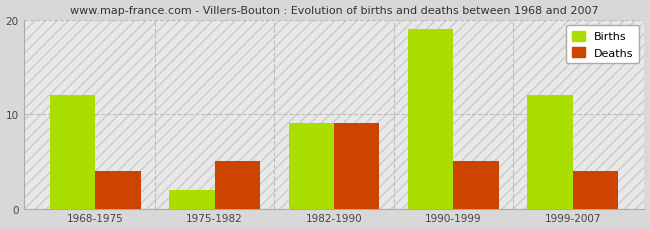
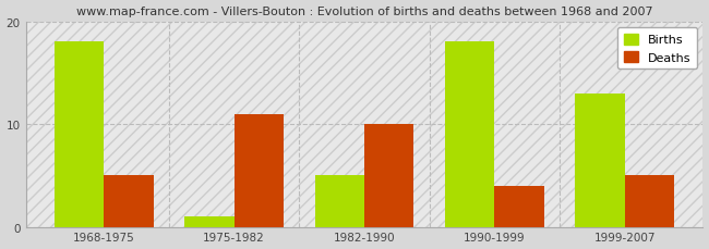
Births/1968-1975: 12 -> 18
Deaths/1968-1975: 4 -> 5
Births/1975-1982: 2 -> 1
Deaths/1975-1982: 5 -> 11
Births/1982-1990: 9 -> 5
Deaths/1982-1990: 9 -> 10
Births/1990-1999: 19 -> 18
Deaths/1990-1999: 5 -> 4
Births/1999-2007: 12 -> 13
Deaths/1999-2007: 4 -> 5
